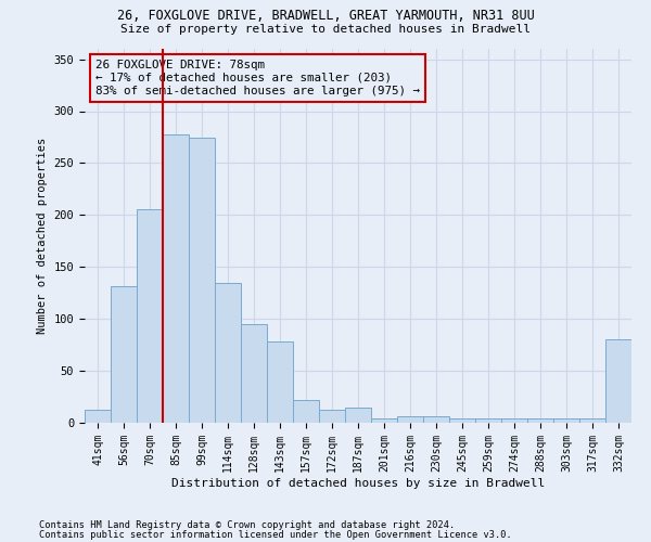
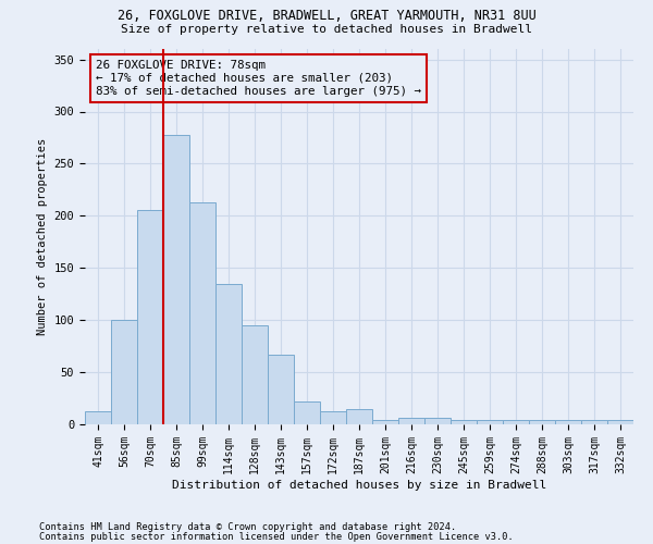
56sqm: 132 -> 100
99sqm: 274 -> 213
143sqm: 78 -> 67
332sqm: 80 -> 4
